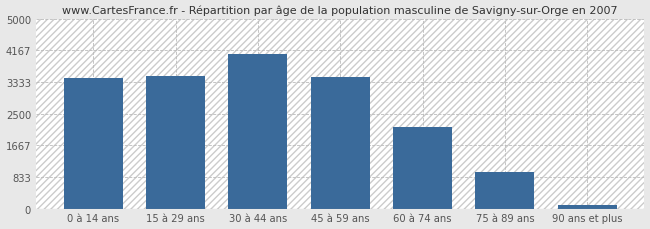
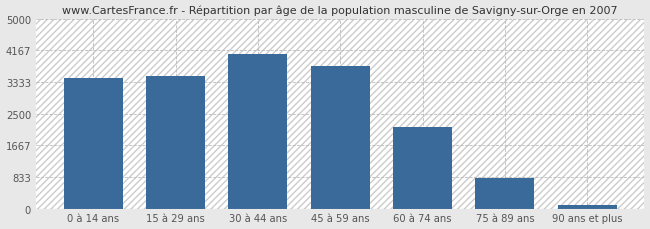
45 à 59 ans: 3460 -> 3750
75 à 89 ans: 960 -> 800
